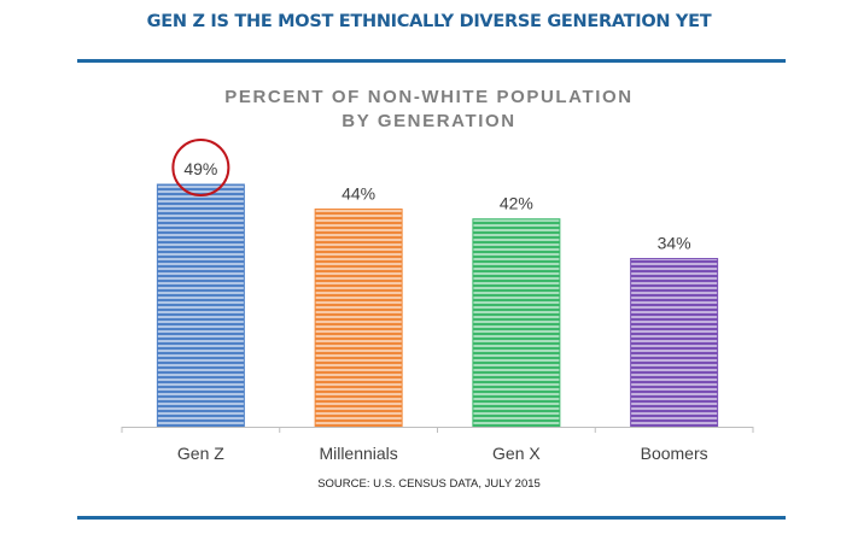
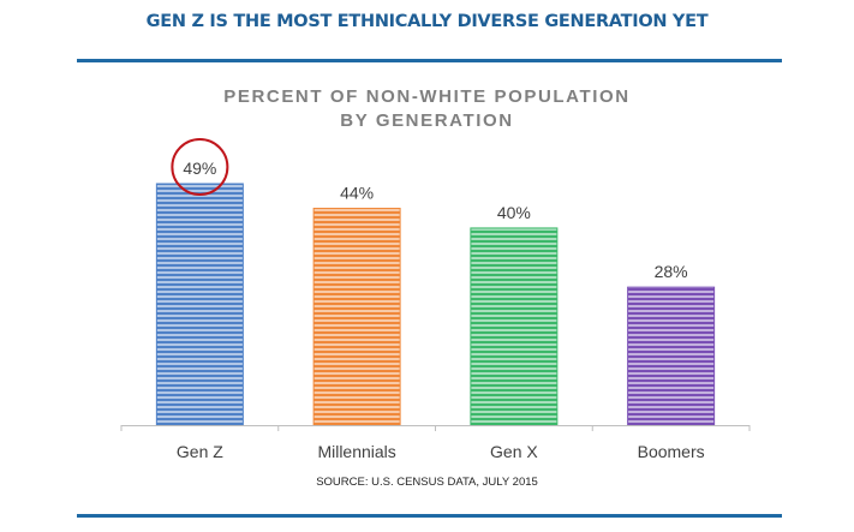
Gen X: 42% -> 40%
Boomers: 34% -> 28%
